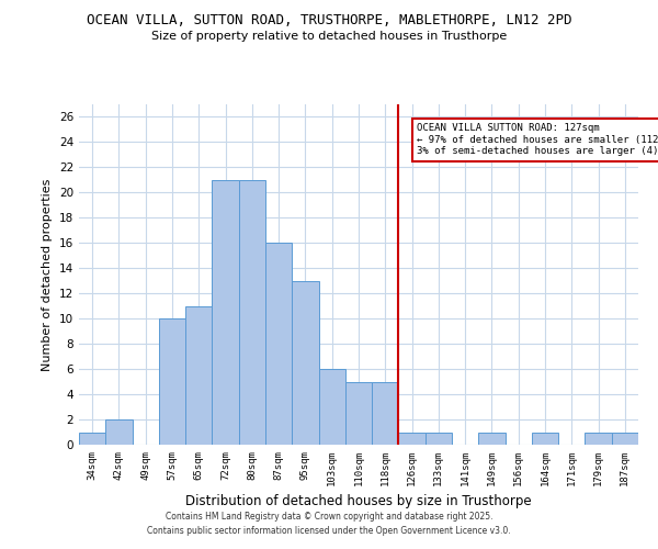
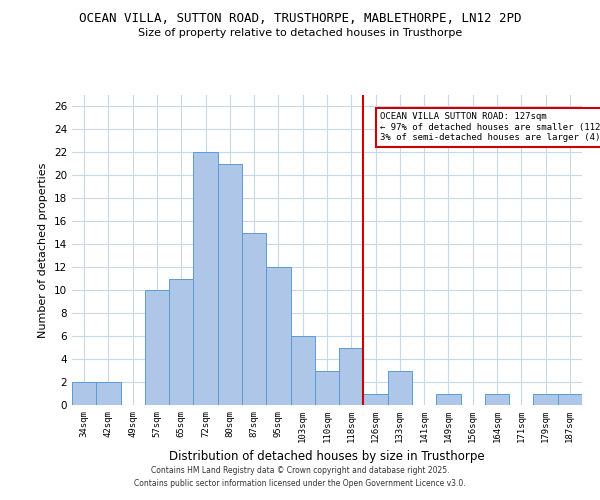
34sqm: 1 -> 2
72sqm: 21 -> 22
87sqm: 16 -> 15
95sqm: 13 -> 12
110sqm: 5 -> 3
133sqm: 1 -> 3
